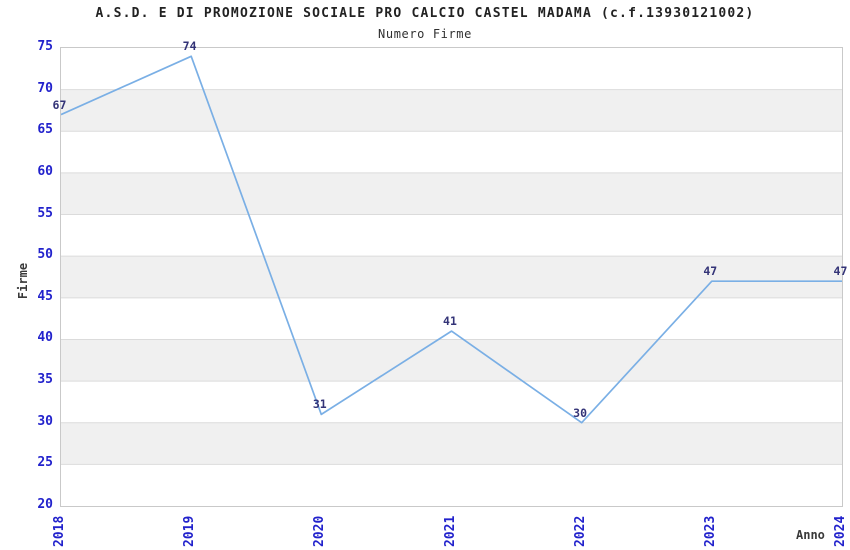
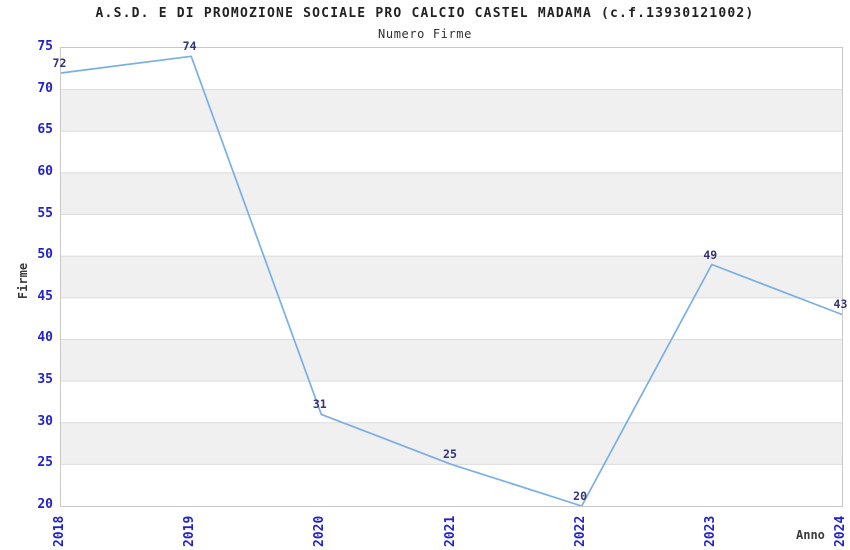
2018: 67 -> 72
2021: 41 -> 25
2022: 30 -> 20
2023: 47 -> 49
2024: 47 -> 43
